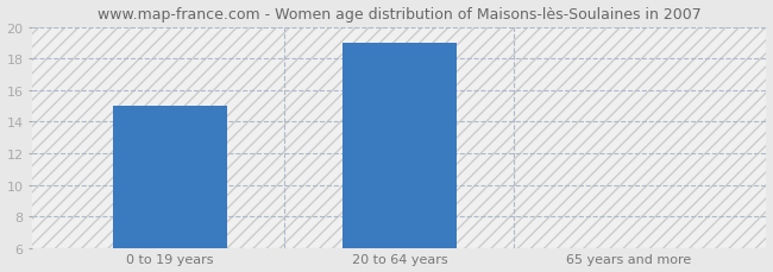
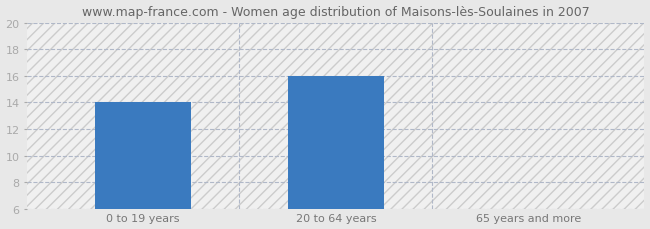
0 to 19 years: 15.0 -> 14.0
20 to 64 years: 19.0 -> 16.0
